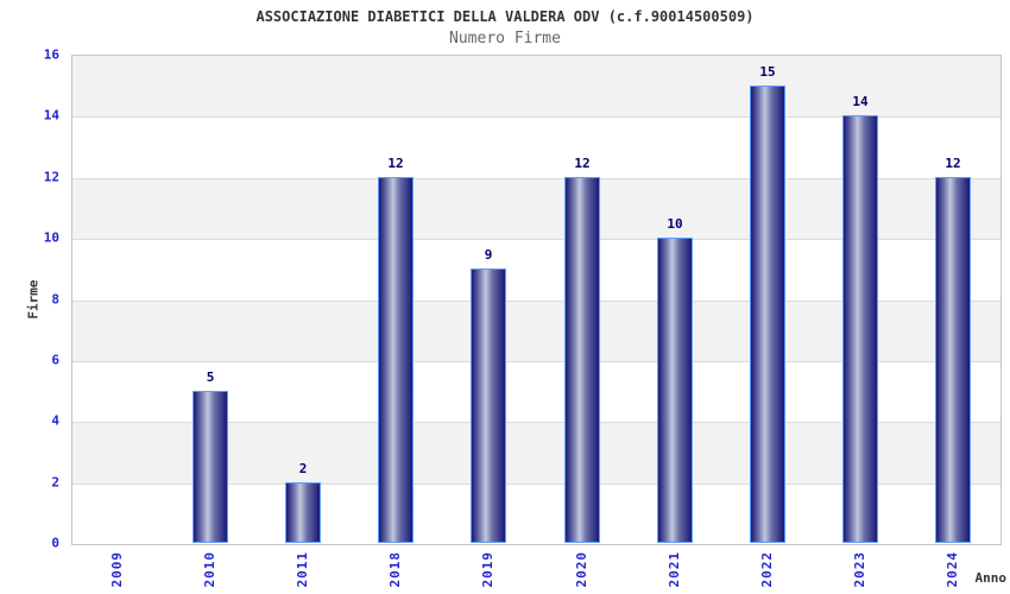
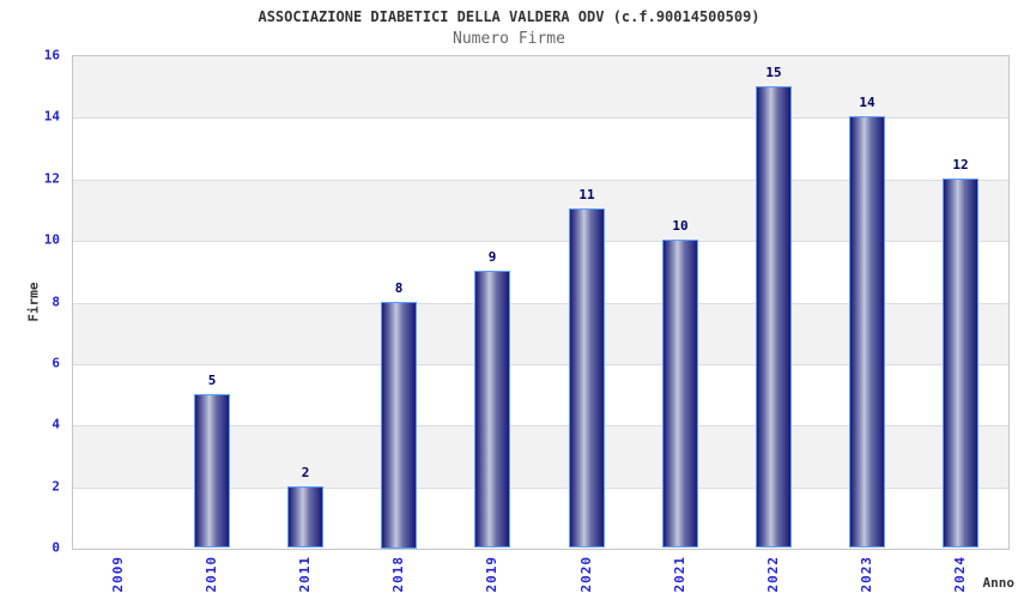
2018: 12 -> 8
2020: 12 -> 11
